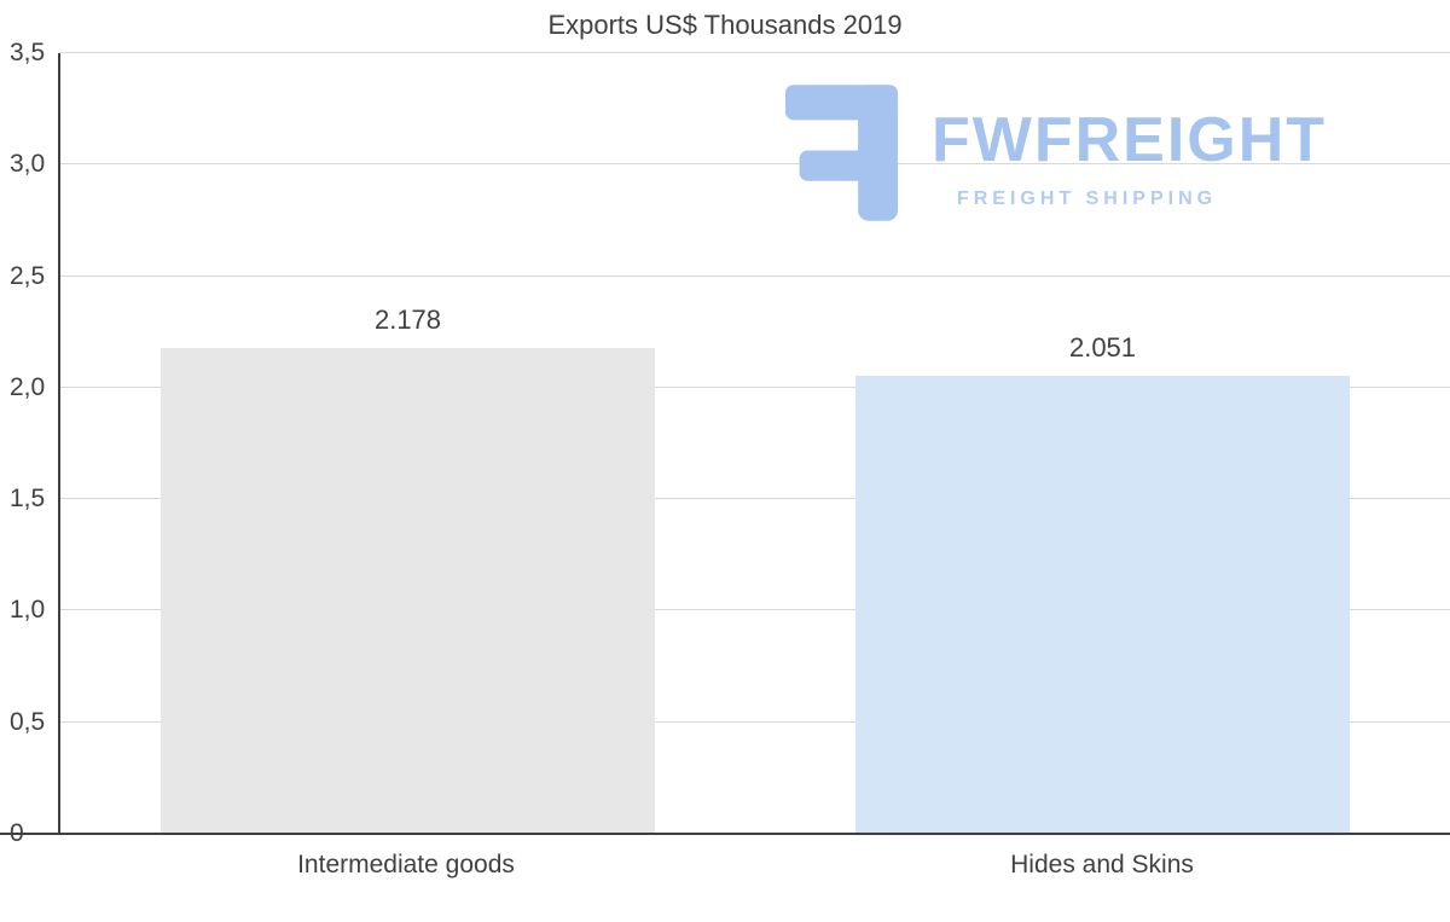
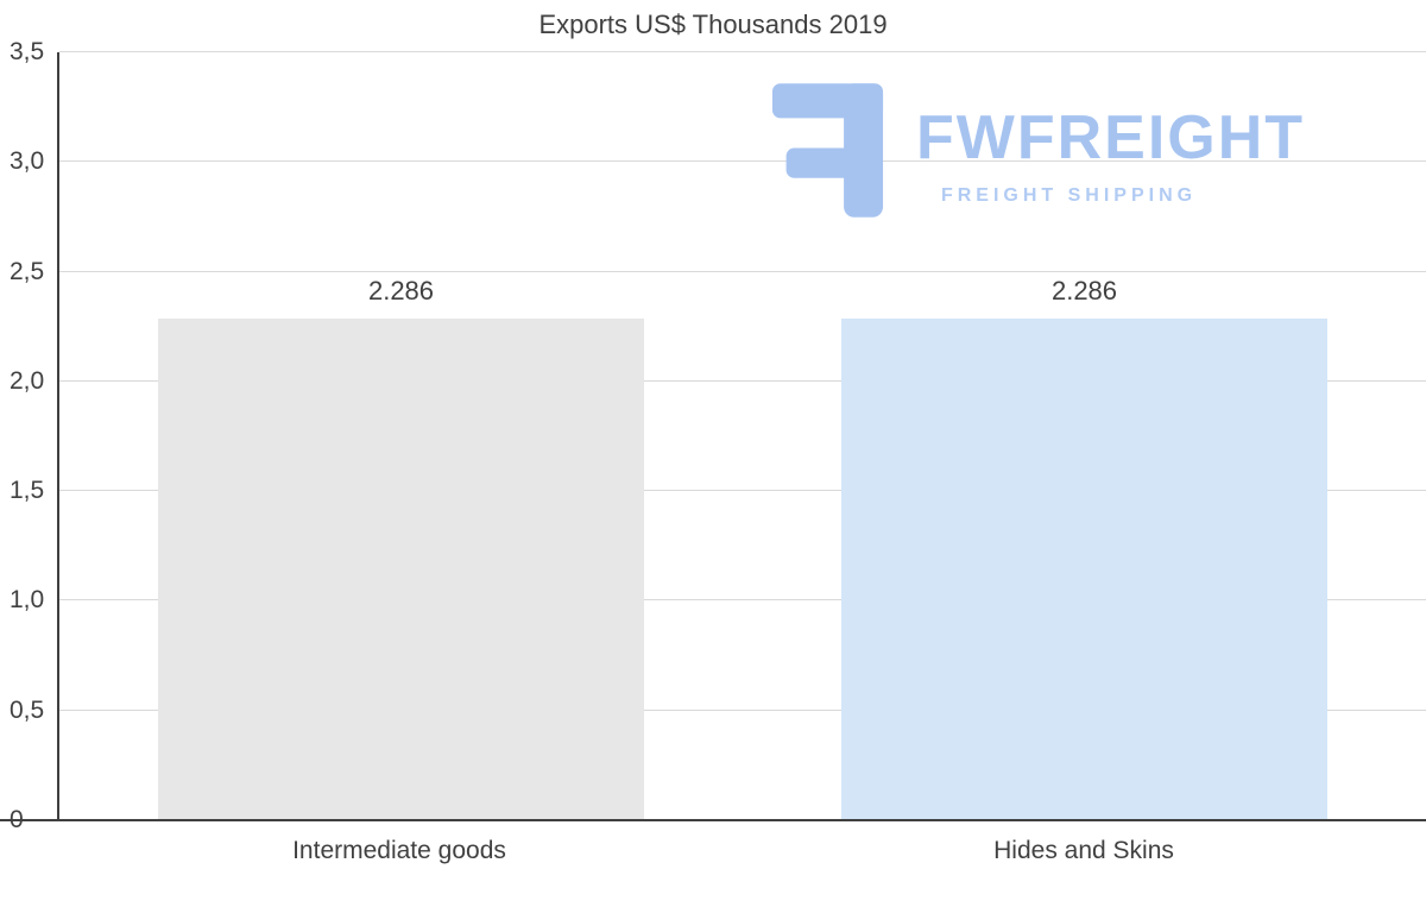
Intermediate goods: 2.178 -> 2.286
Hides and Skins: 2.051 -> 2.286
